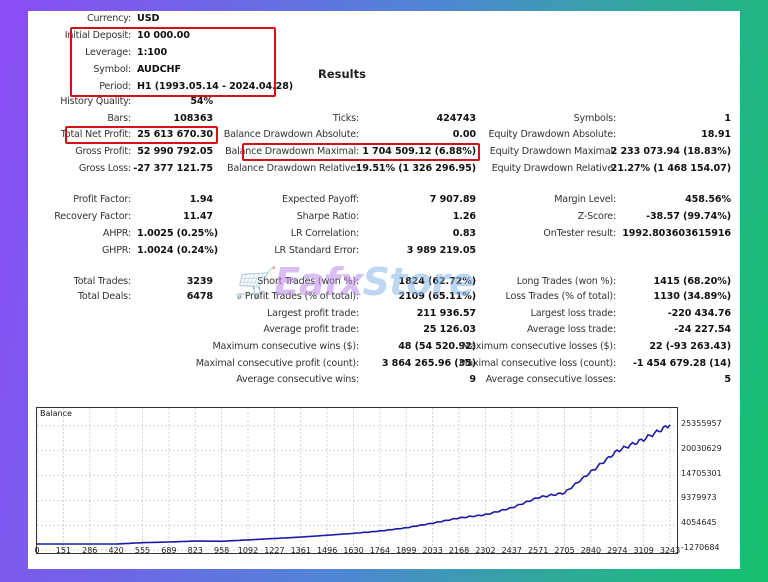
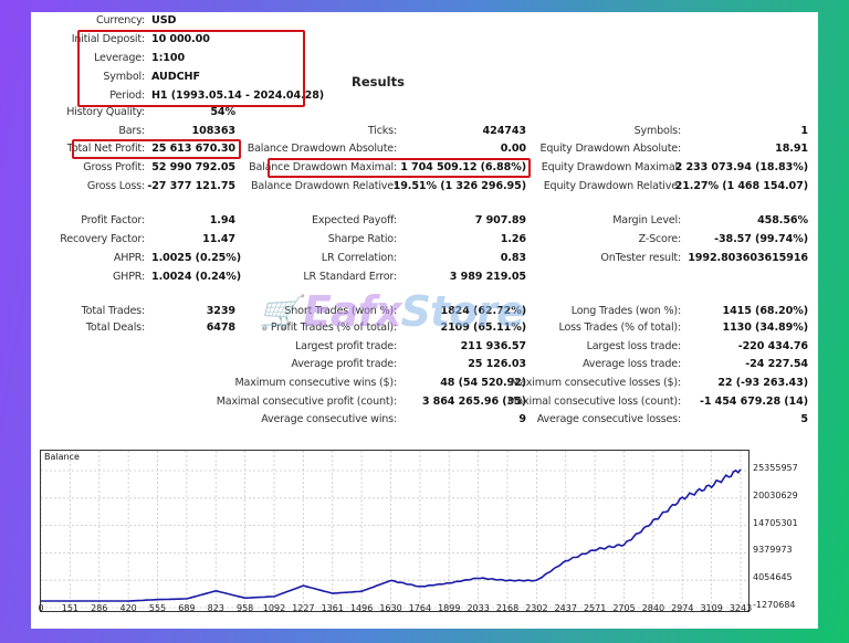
823: 1000000 -> 2000000
1227: 1000000 -> 3000000
1630: 2000000 -> 4000000
2168: 6000000 -> 4000000
2302: 6000000 -> 4000000
